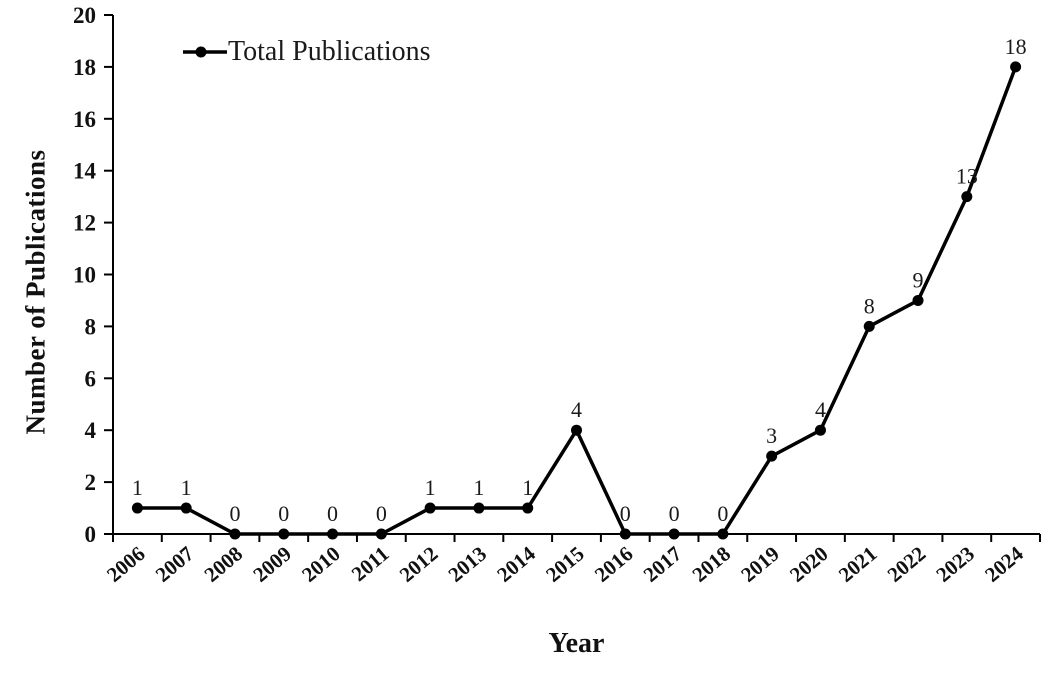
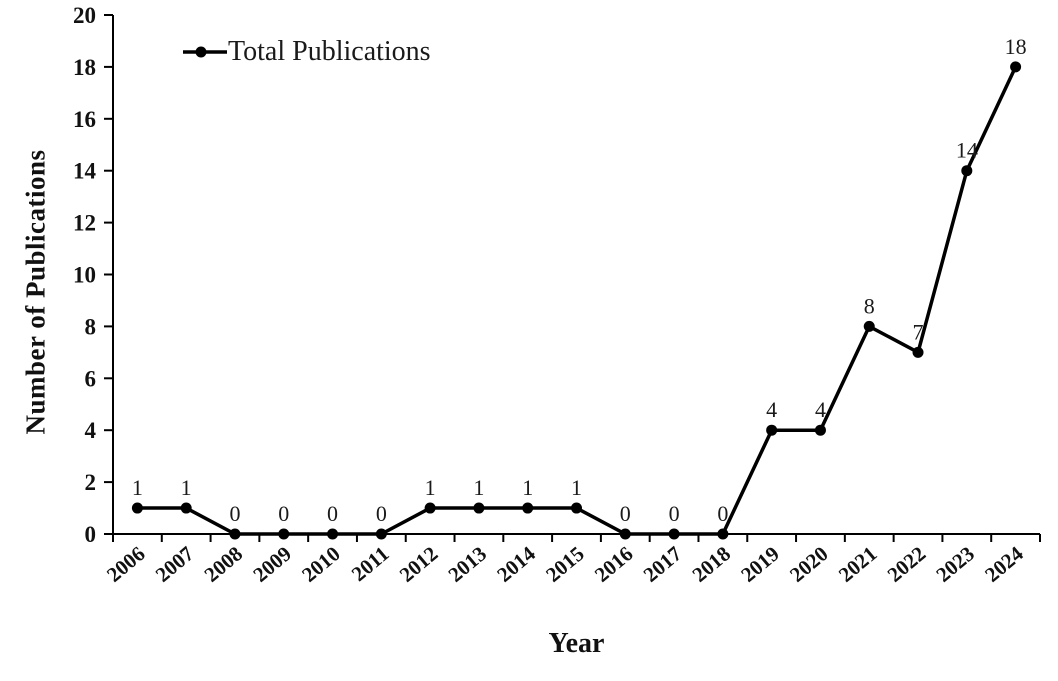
2015: 4 -> 1
2019: 3 -> 4
2022: 9 -> 7
2023: 13 -> 14
